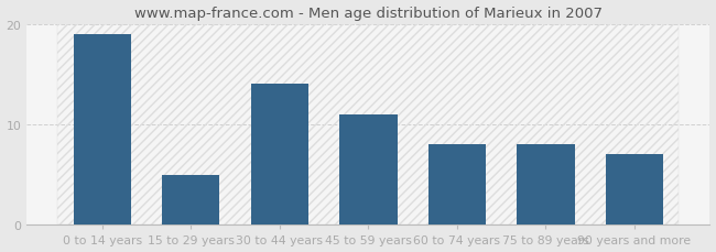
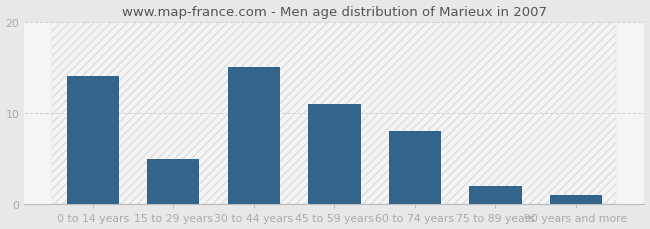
0 to 14 years: 19 -> 14
30 to 44 years: 14 -> 15
75 to 89 years: 8 -> 2
90 years and more: 7 -> 1
